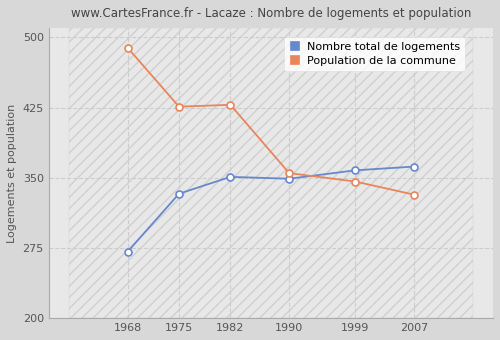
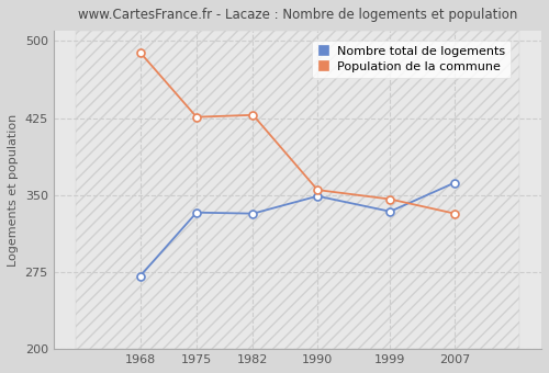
Nombre total de logements/1982: 351 -> 332
Nombre total de logements/1999: 358 -> 334
